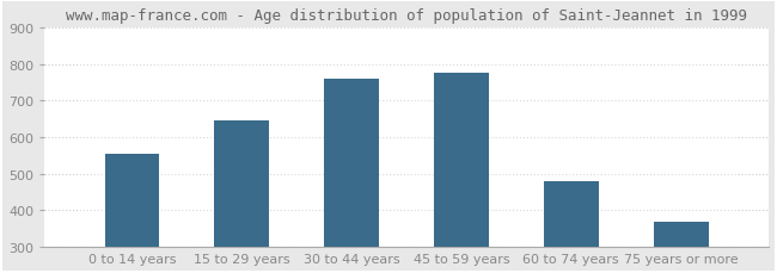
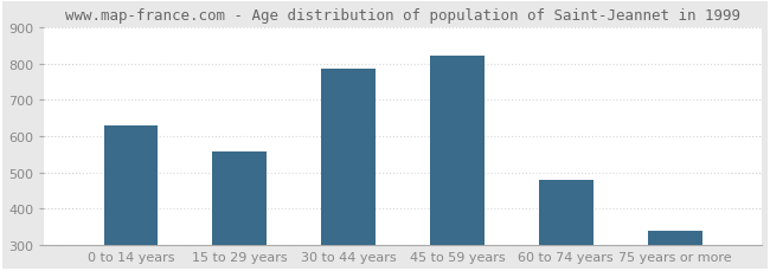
0 to 14 years: 555 -> 630
15 to 29 years: 645 -> 557
30 to 44 years: 760 -> 785
45 to 59 years: 775 -> 820
75 years or more: 370 -> 340
